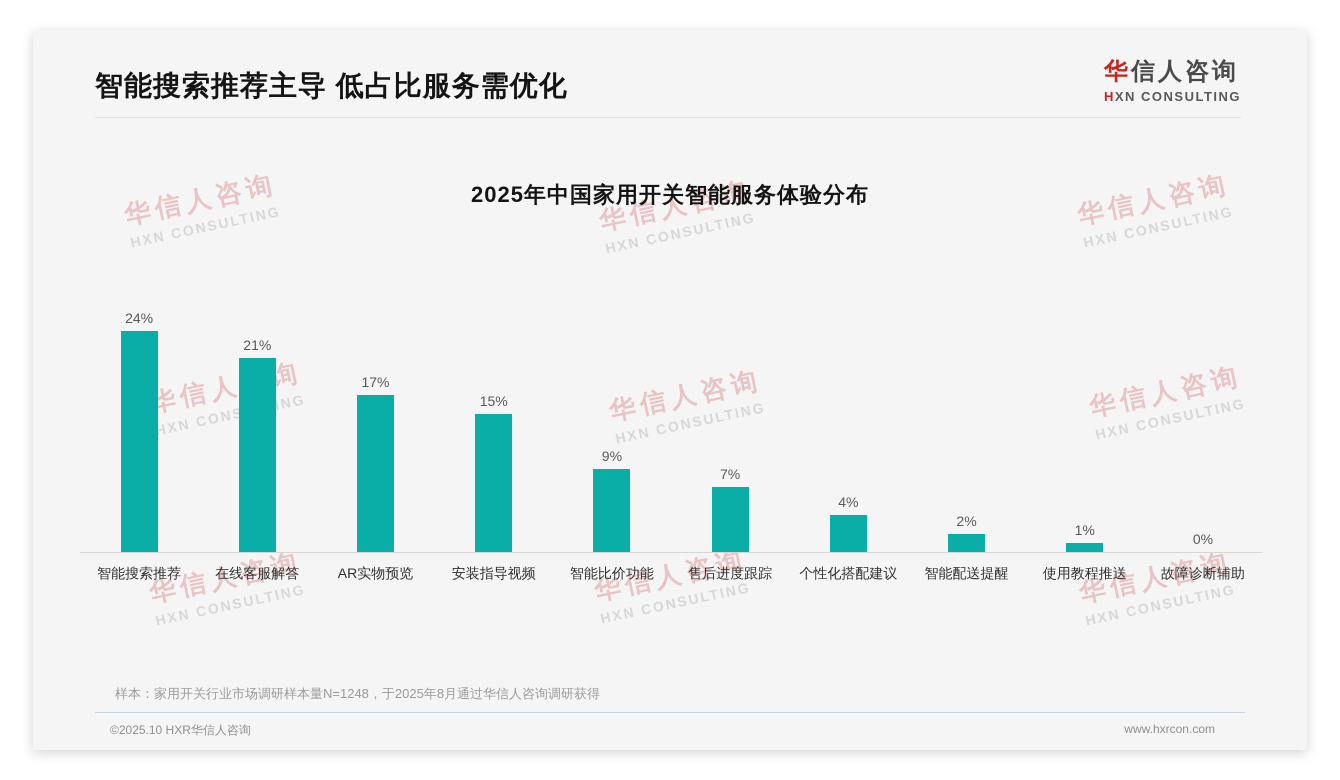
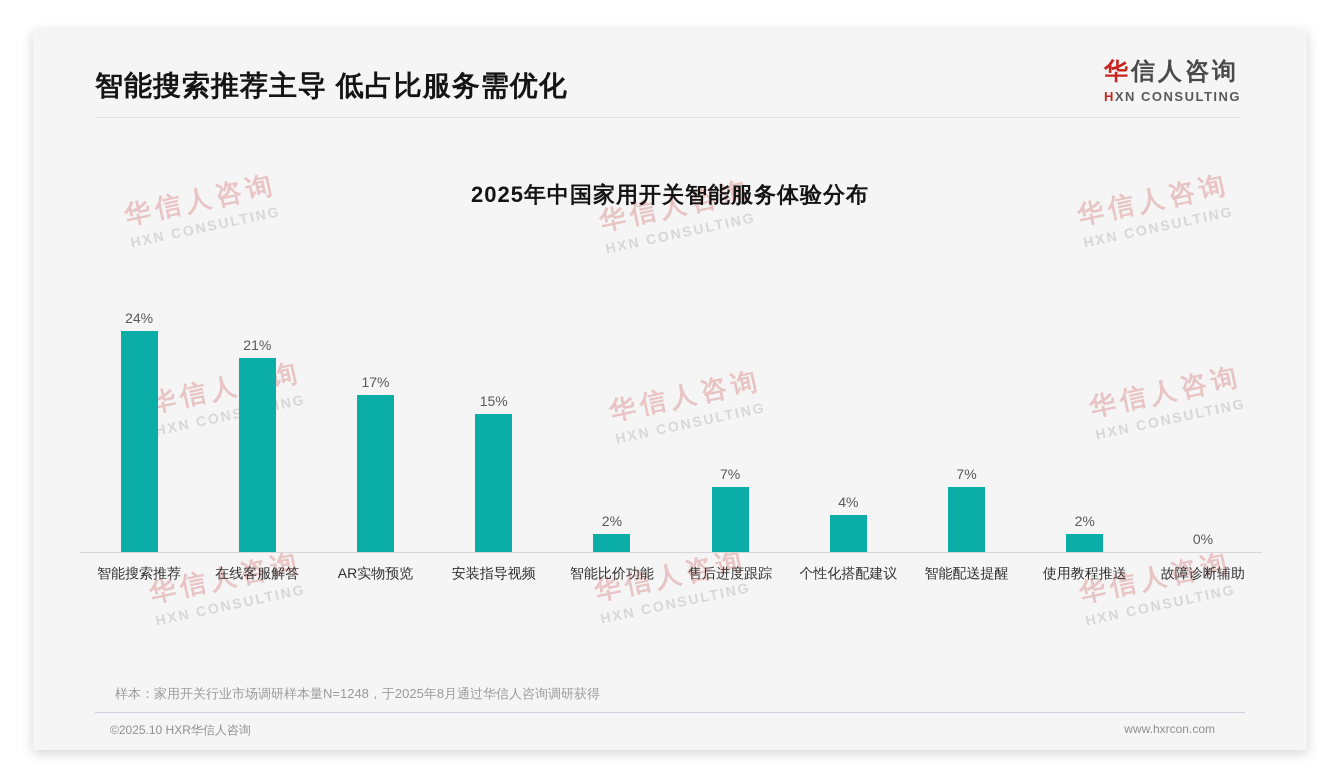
智能比价功能: 9% -> 2%
智能配送提醒: 2% -> 7%
使用教程推送: 1% -> 2%
